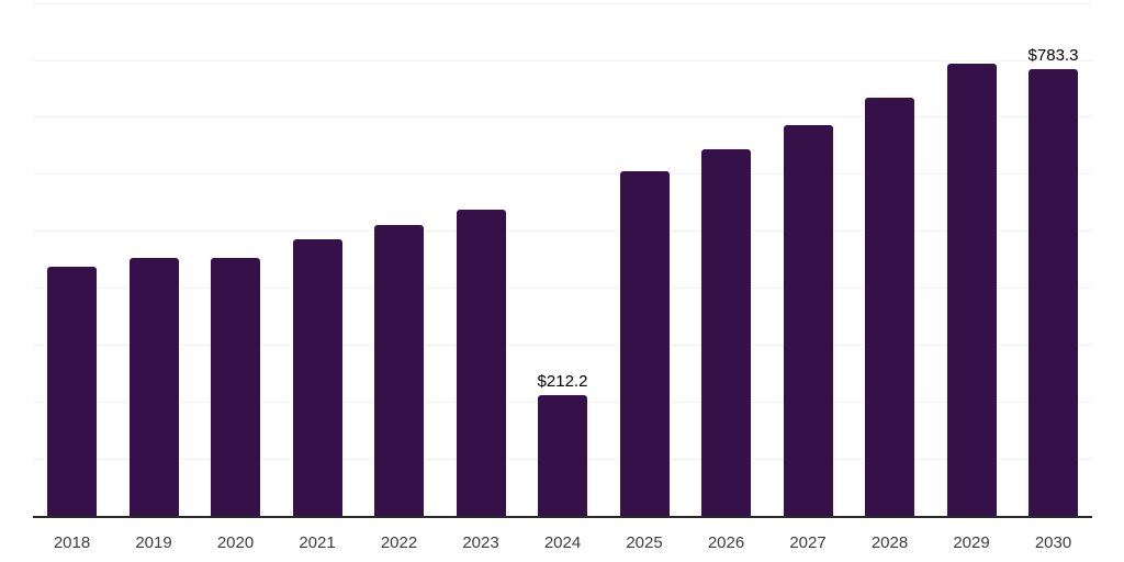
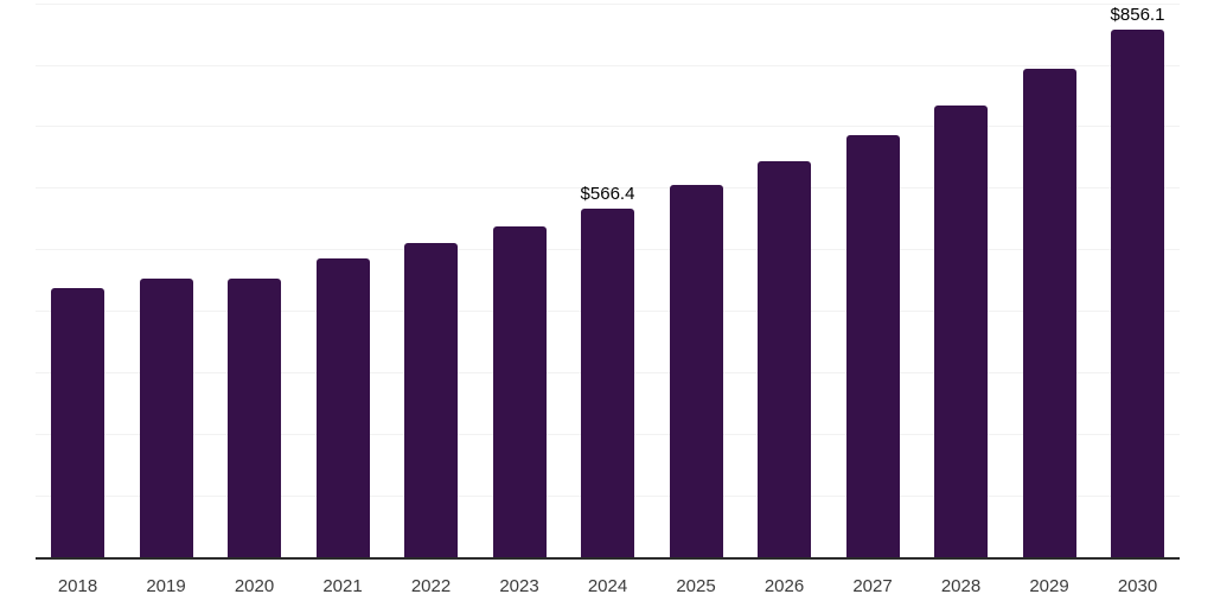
2024: $212.2 -> $566.4
2030: $783.3 -> $856.1
